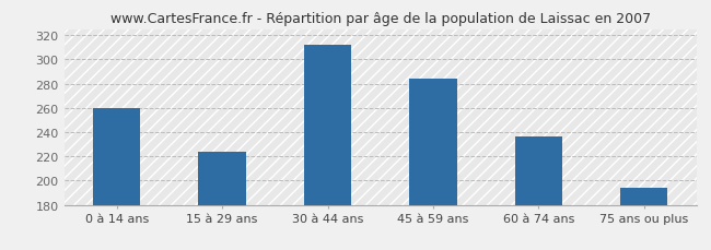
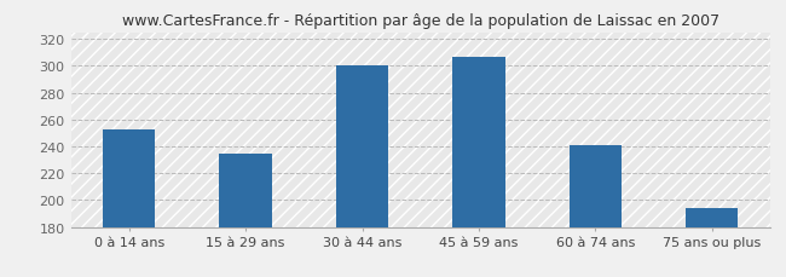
0 à 14 ans: 260 -> 253
15 à 29 ans: 224 -> 235
30 à 44 ans: 312 -> 300
45 à 59 ans: 284 -> 307
60 à 74 ans: 236 -> 241
